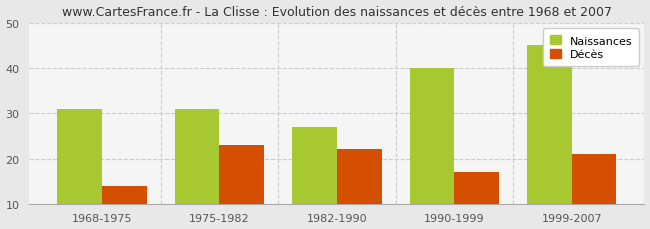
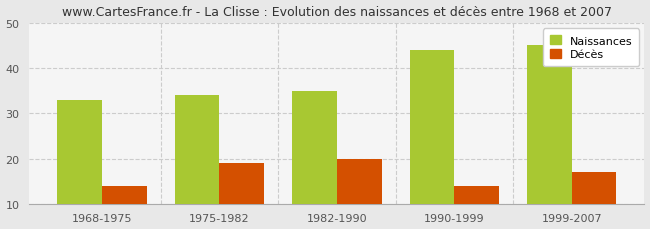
Naissances/1968-1975: 31 -> 33
Naissances/1975-1982: 31 -> 34
Décès/1975-1982: 23 -> 19
Naissances/1982-1990: 27 -> 35
Décès/1982-1990: 22 -> 20
Naissances/1990-1999: 40 -> 44
Décès/1990-1999: 17 -> 14
Décès/1999-2007: 21 -> 17
